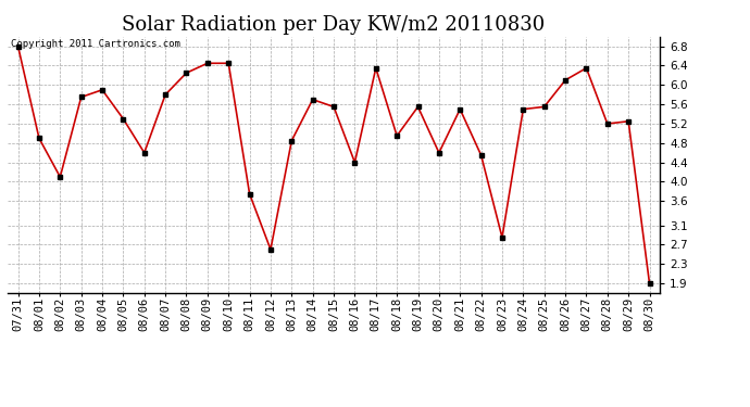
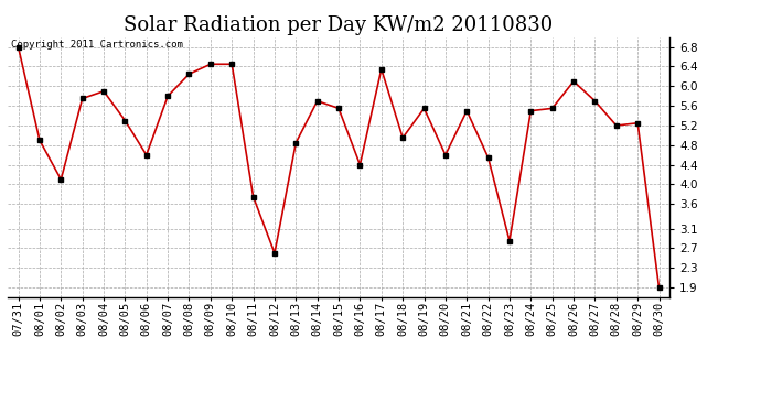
08/27: 6.35 -> 5.70
